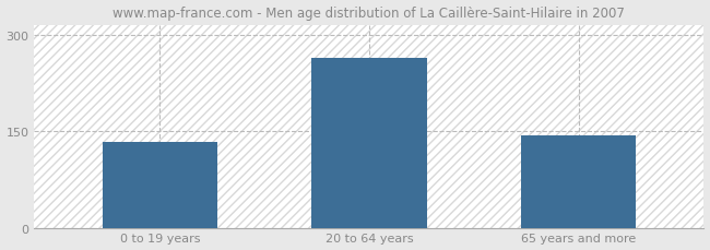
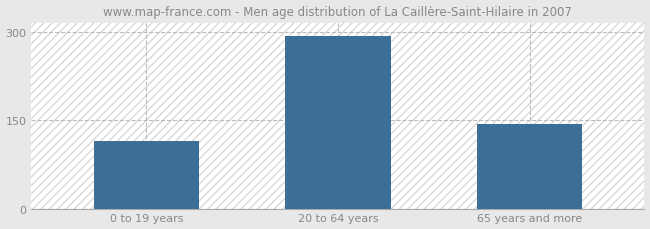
0 to 19 years: 134 -> 115
20 to 64 years: 264 -> 293
